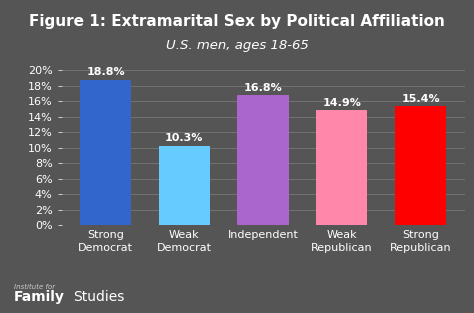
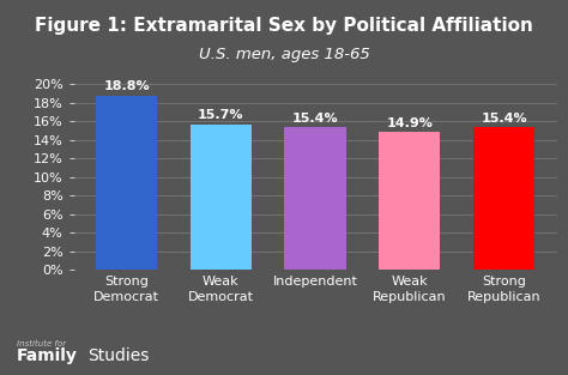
Weak Democrat: 10.3% -> 15.7%
Independent: 16.8% -> 15.4%
